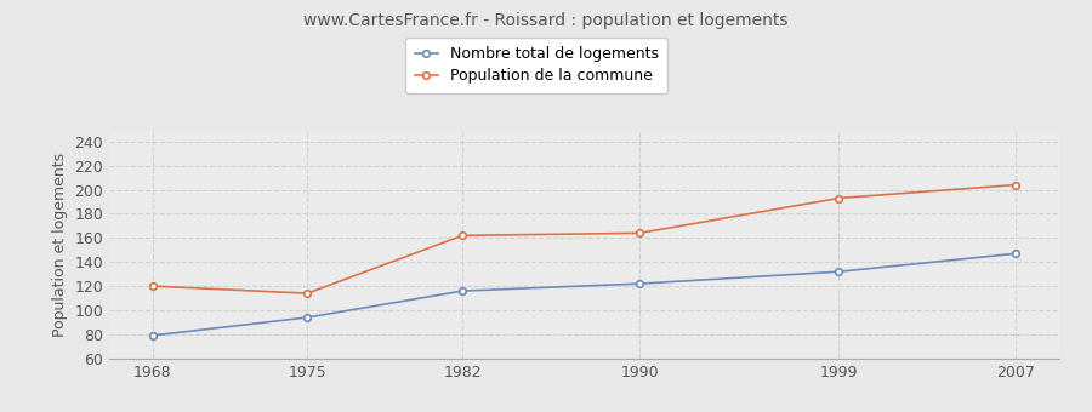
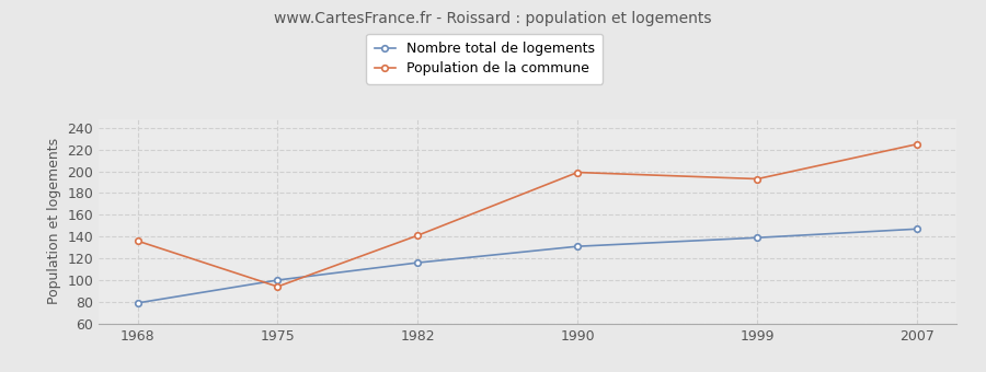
Population de la commune/1968: 120 -> 136
Nombre total de logements/1975: 94 -> 100
Population de la commune/1975: 114 -> 94
Population de la commune/1982: 162 -> 141
Nombre total de logements/1990: 122 -> 131
Population de la commune/1990: 164 -> 199
Nombre total de logements/1999: 132 -> 139
Population de la commune/2007: 204 -> 225
